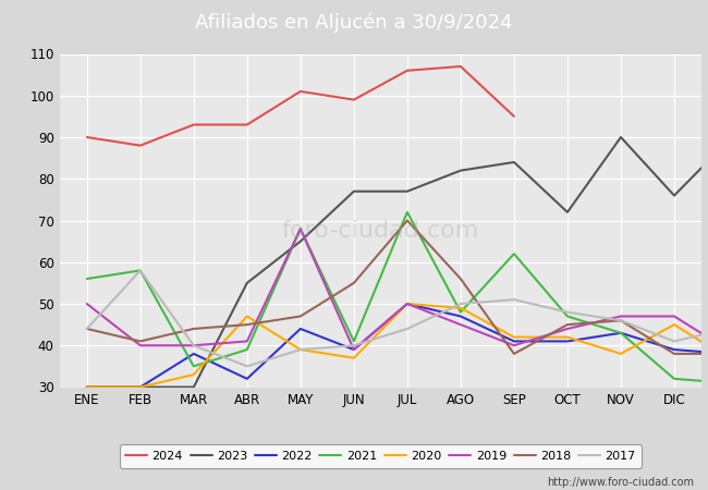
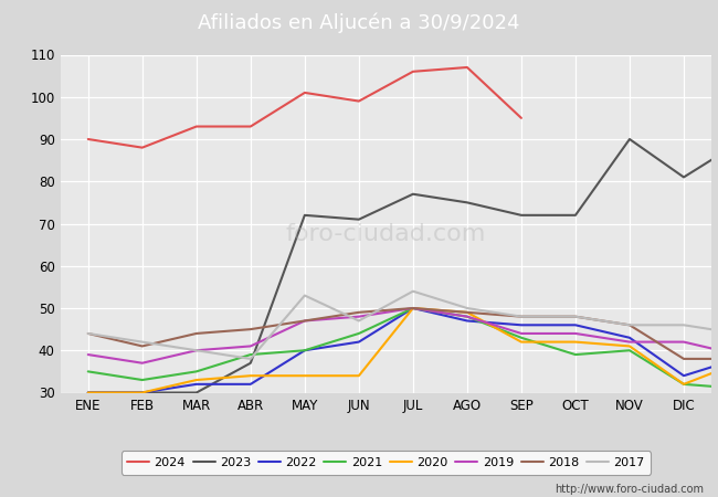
2021/ENE: 56 -> 35
2019/ENE: 50 -> 39
2021/FEB: 58 -> 33
2019/FEB: 40 -> 37
2017/FEB: 58 -> 42
2022/MAR: 38 -> 32
2023/ABR: 55 -> 37
2020/ABR: 47 -> 34
2017/ABR: 35 -> 38
2023/MAY: 65 -> 72
2022/MAY: 44 -> 40
2021/MAY: 68 -> 40
2020/MAY: 39 -> 34
2019/MAY: 68 -> 47
2017/MAY: 39 -> 53
2023/JUN: 77 -> 71
2022/JUN: 39 -> 42
2021/JUN: 41 -> 44
2020/JUN: 37 -> 34
2019/JUN: 39 -> 48
2018/JUN: 55 -> 49
2017/JUN: 40 -> 47
2021/JUL: 72 -> 50
2018/JUL: 70 -> 50
2017/JUL: 44 -> 54
2023/AGO: 82 -> 75
2019/AGO: 45 -> 48
2018/AGO: 56 -> 49
2023/SEP: 84 -> 72
2022/SEP: 41 -> 46
2021/SEP: 62 -> 43
2019/SEP: 40 -> 44
2018/SEP: 38 -> 48
2017/SEP: 51 -> 48
2022/OCT: 41 -> 46
2021/OCT: 47 -> 39
2018/OCT: 45 -> 48
2021/NOV: 43 -> 40
2020/NOV: 38 -> 41
2019/NOV: 47 -> 42
2023/DIC: 76 -> 81
2022/DIC: 39 -> 34
2020/DIC: 45 -> 32
2019/DIC: 47 -> 42
2017/DIC: 41 -> 46
